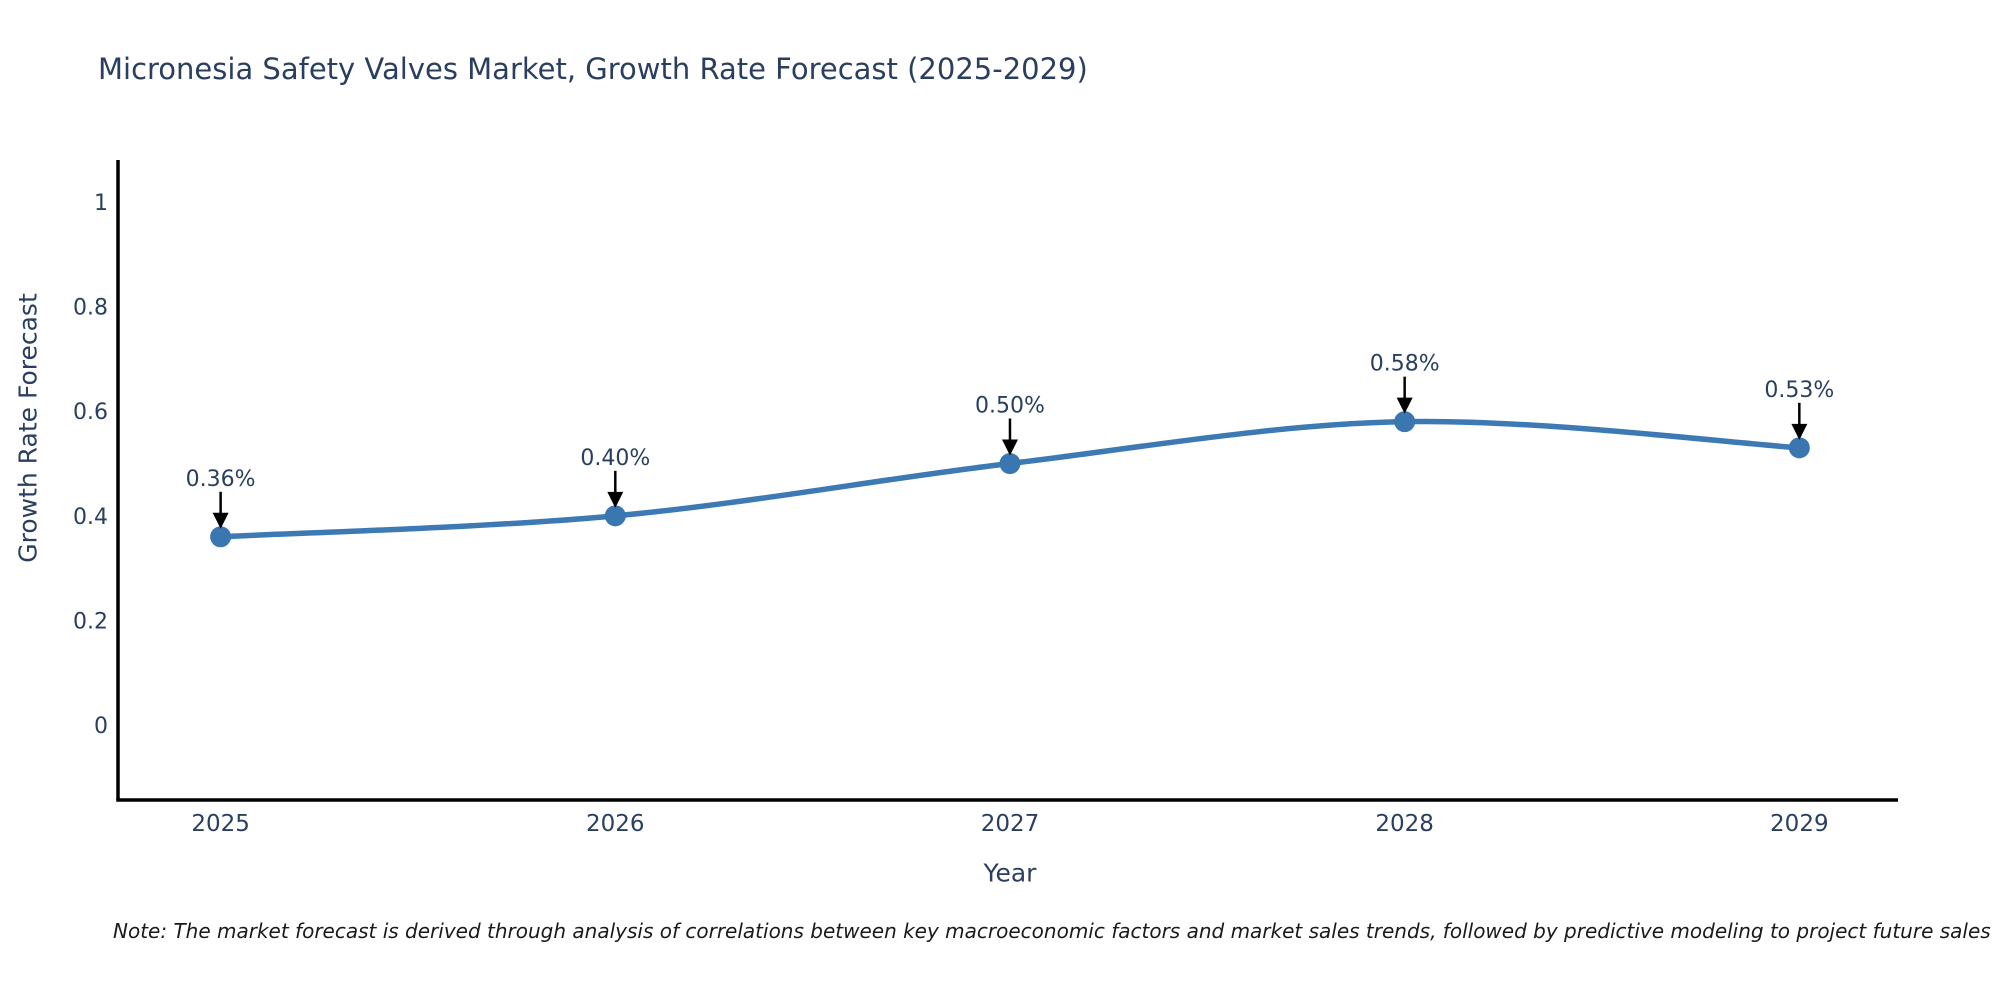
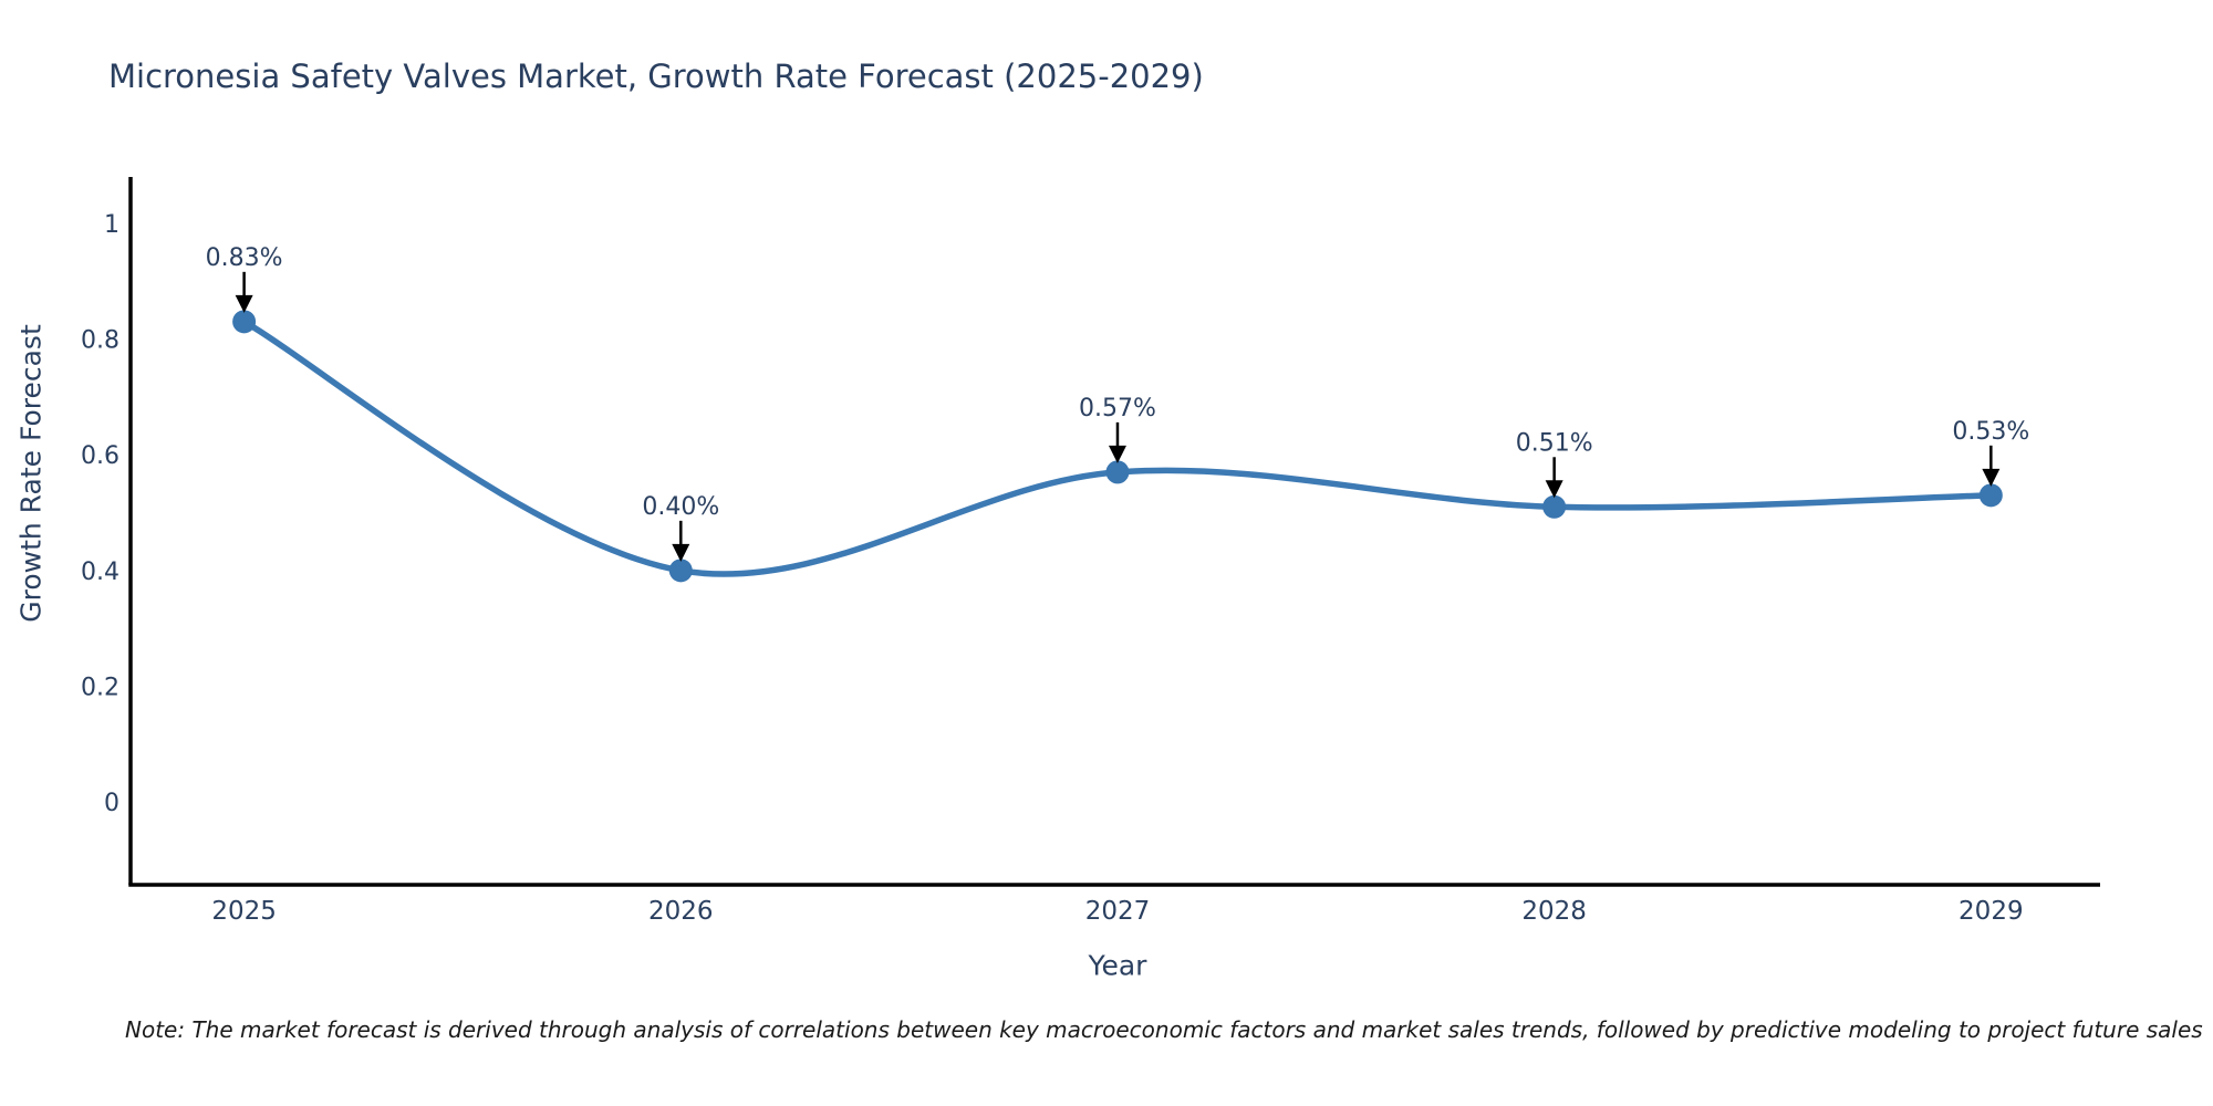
2025: 0.36% -> 0.83%
2027: 0.50% -> 0.57%
2028: 0.58% -> 0.51%
